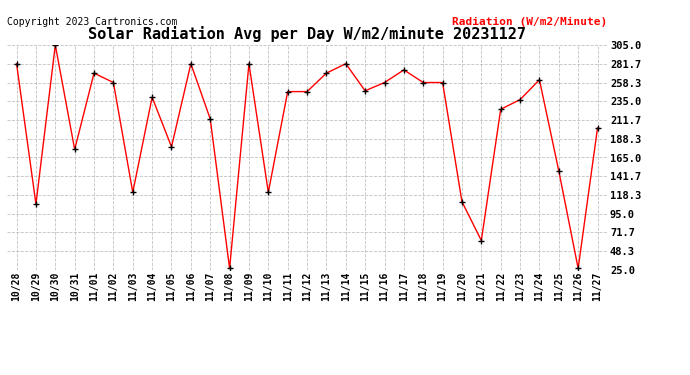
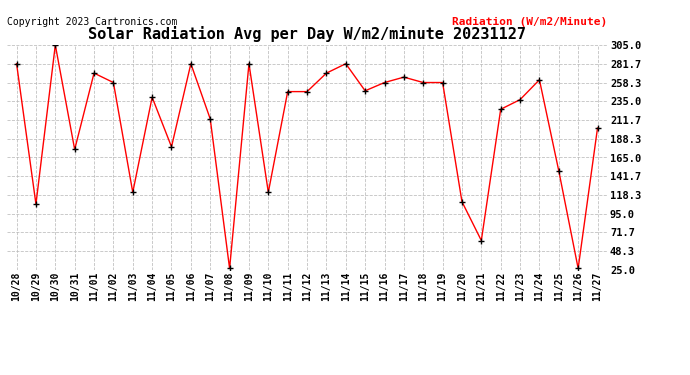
11/17: 274 -> 265
